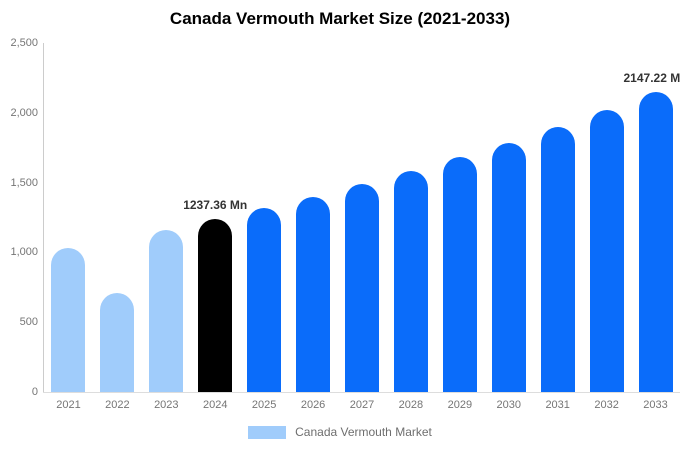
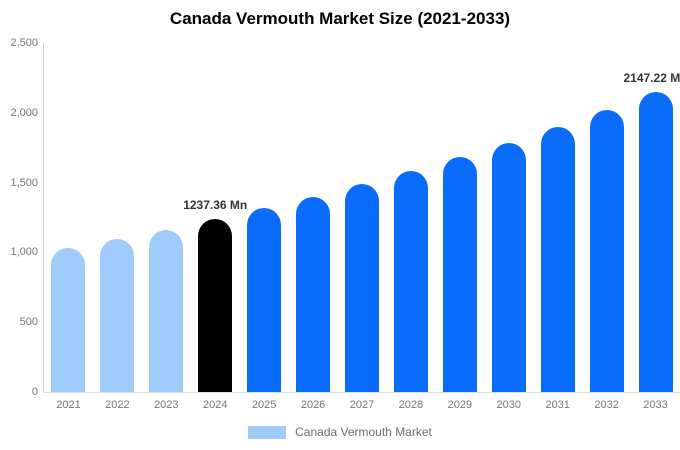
2022: 710 -> 1100
